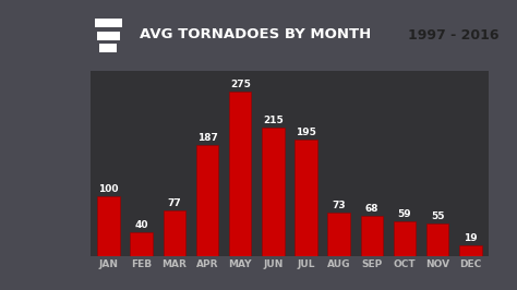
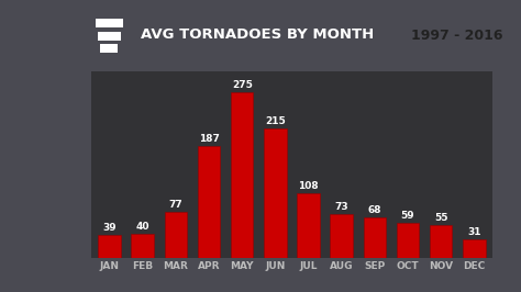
JAN: 100 -> 39
JUL: 195 -> 108
DEC: 19 -> 31
